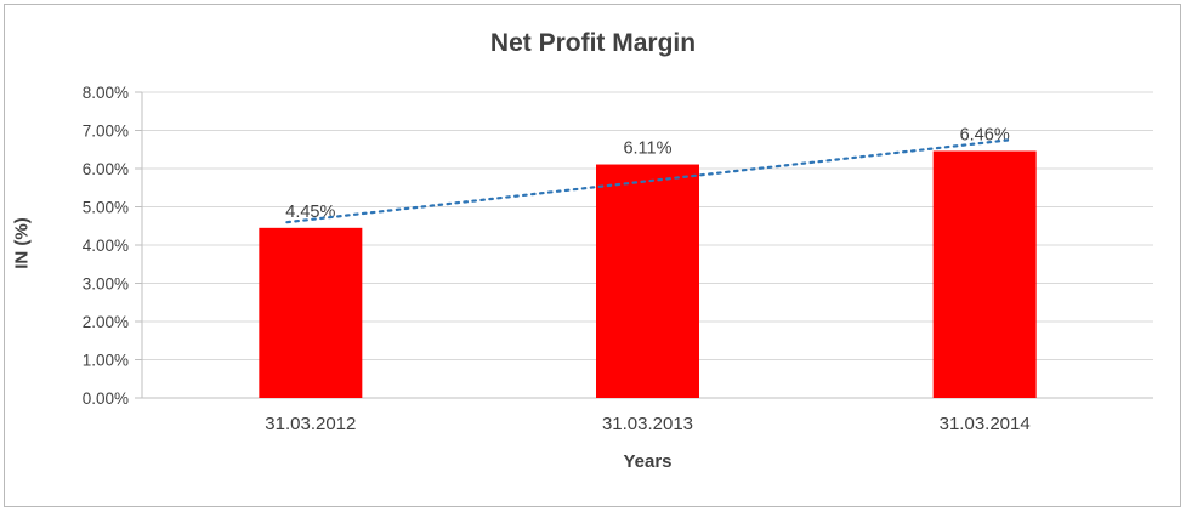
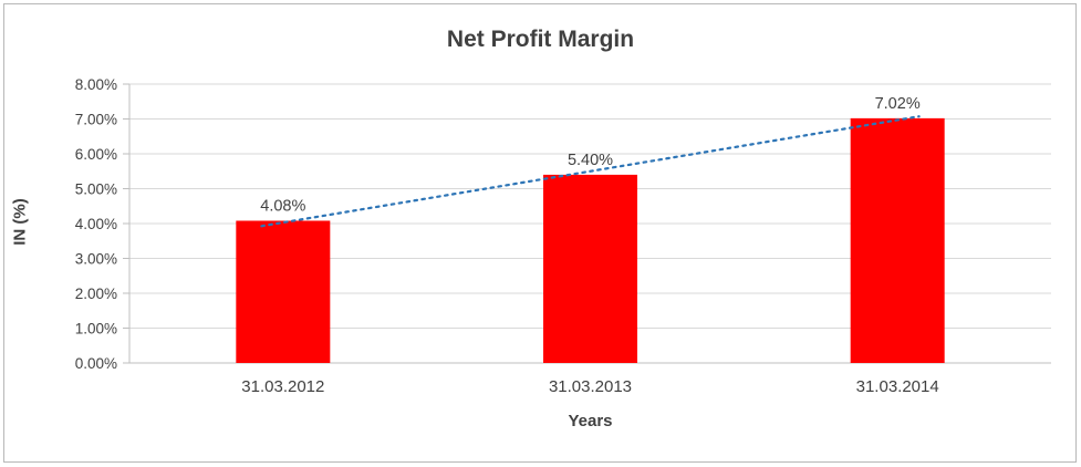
31.03.2012: 4.45% -> 4.08%
31.03.2013: 6.11% -> 5.40%
31.03.2014: 6.46% -> 7.02%
